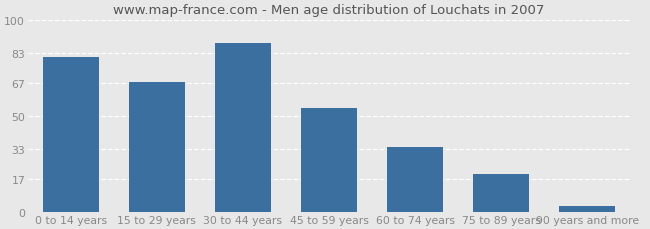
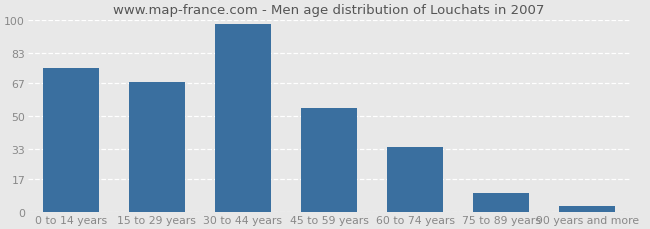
0 to 14 years: 81 -> 75
30 to 44 years: 88 -> 98
75 to 89 years: 20 -> 10
